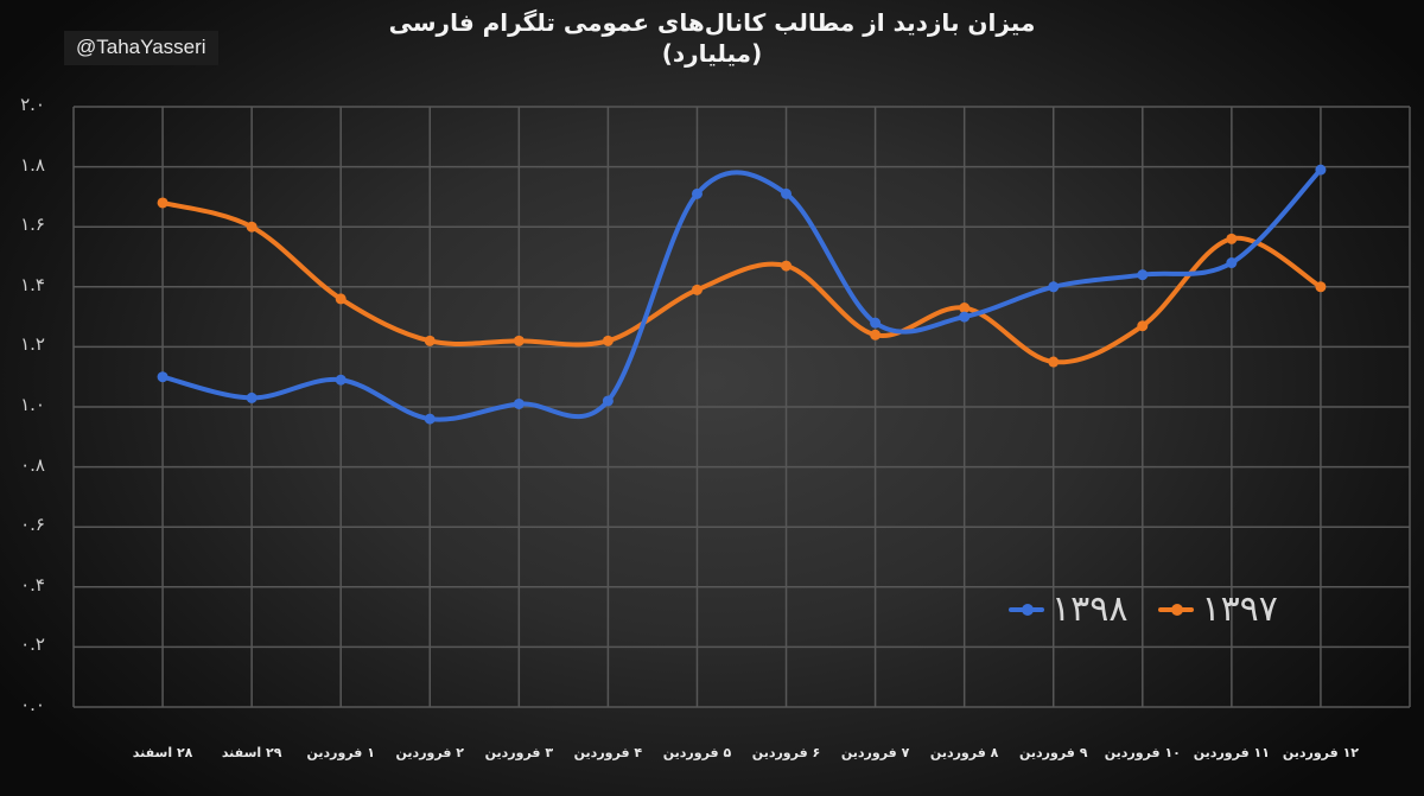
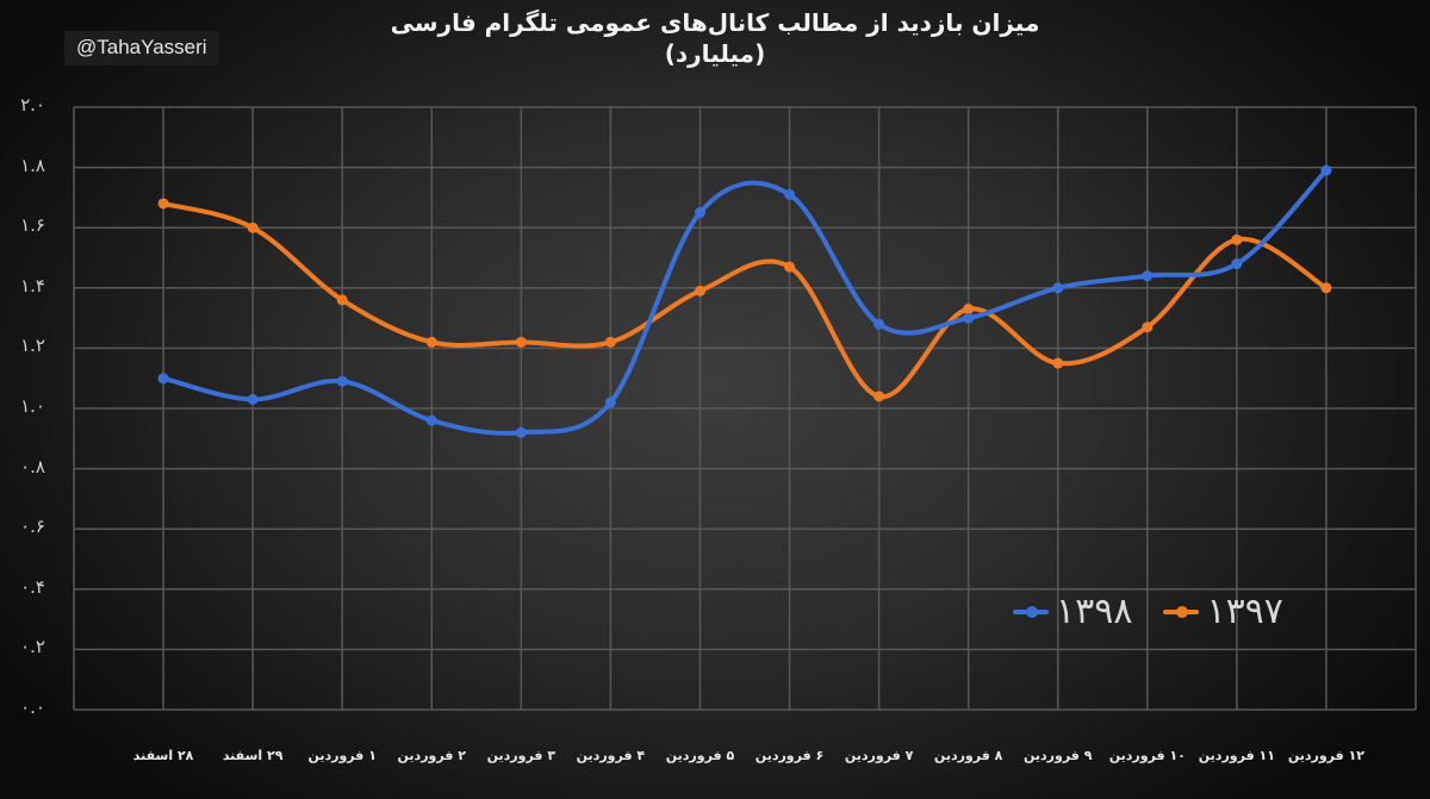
۱۳۹۸/۳ فروردین: 1.01 -> 0.92
۱۳۹۸/۵ فروردین: 1.71 -> 1.65
۱۳۹۷/۷ فروردین: 1.24 -> 1.04
